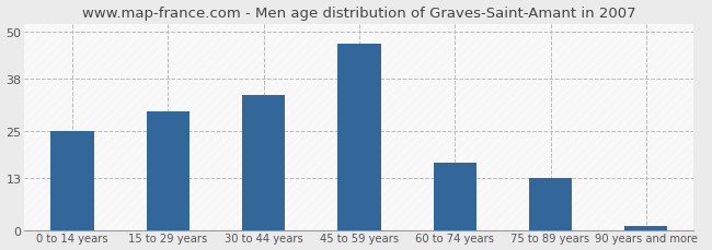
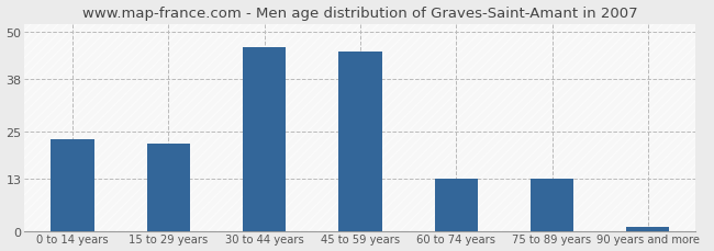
0 to 14 years: 25 -> 23
15 to 29 years: 30 -> 22
30 to 44 years: 34 -> 46
45 to 59 years: 47 -> 45
60 to 74 years: 17 -> 13
